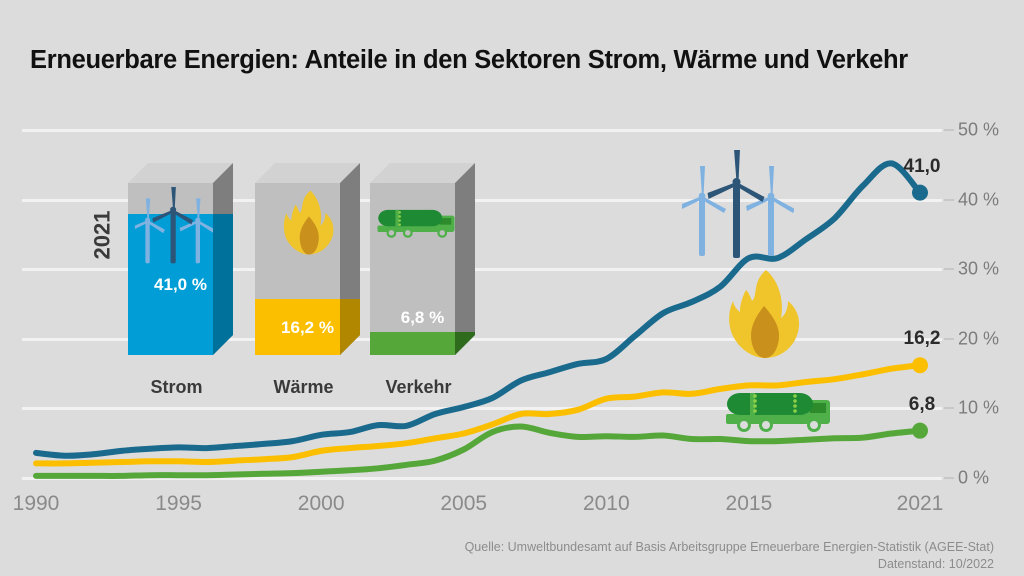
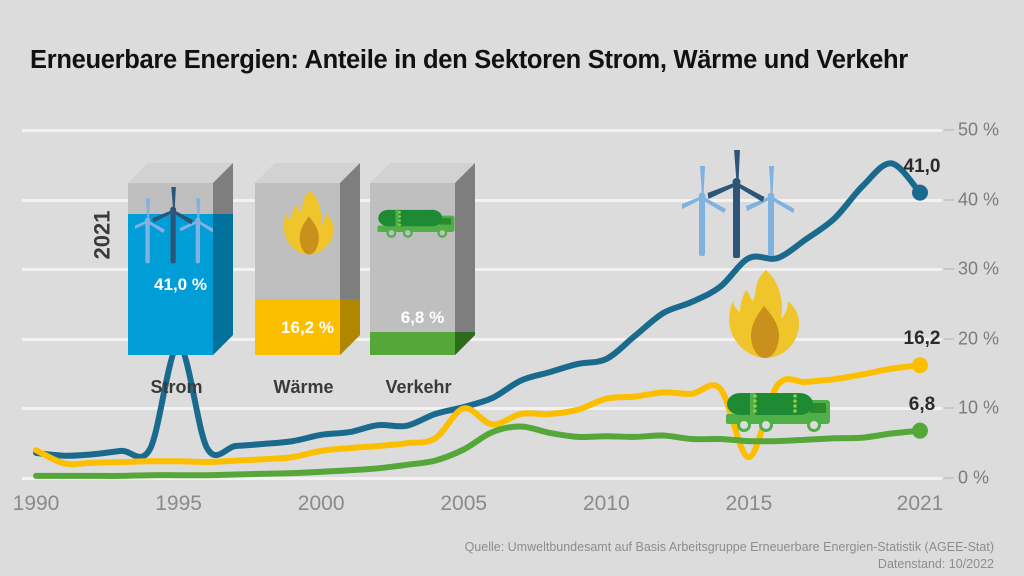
Wärme/1990: 2% -> 4%
Strom/1995: 4% -> 19%
Wärme/2005: 6% -> 10%
Wärme/2015: 13% -> 3%
